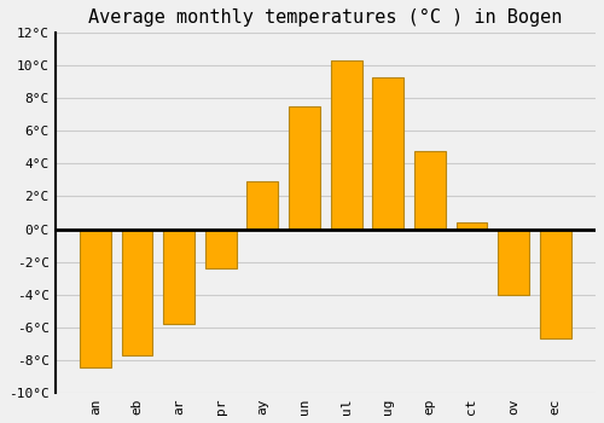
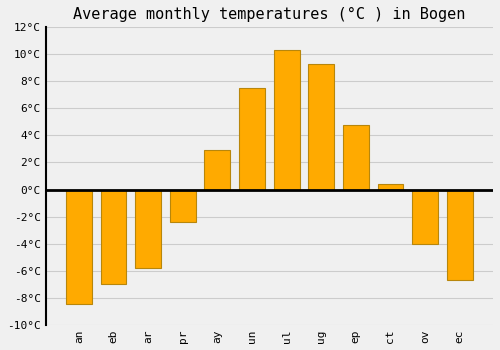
eb: -7.7°C -> -7.0°C
